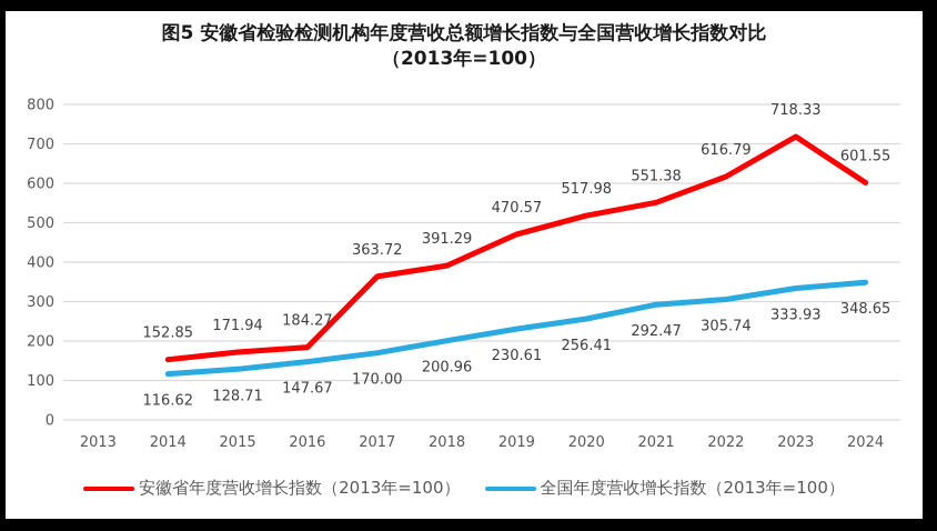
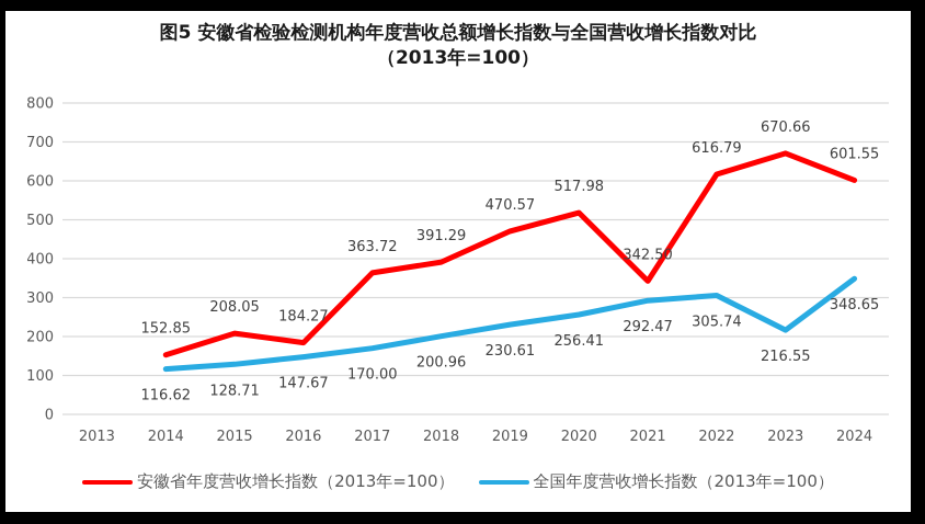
安徽省年度营收增长指数（2013年=100）/2015: 171.94 -> 208.05
安徽省年度营收增长指数（2013年=100）/2021: 551.38 -> 342.50
安徽省年度营收增长指数（2013年=100）/2023: 718.33 -> 670.66
全国年度营收增长指数（2013年=100）/2023: 333.93 -> 216.55
